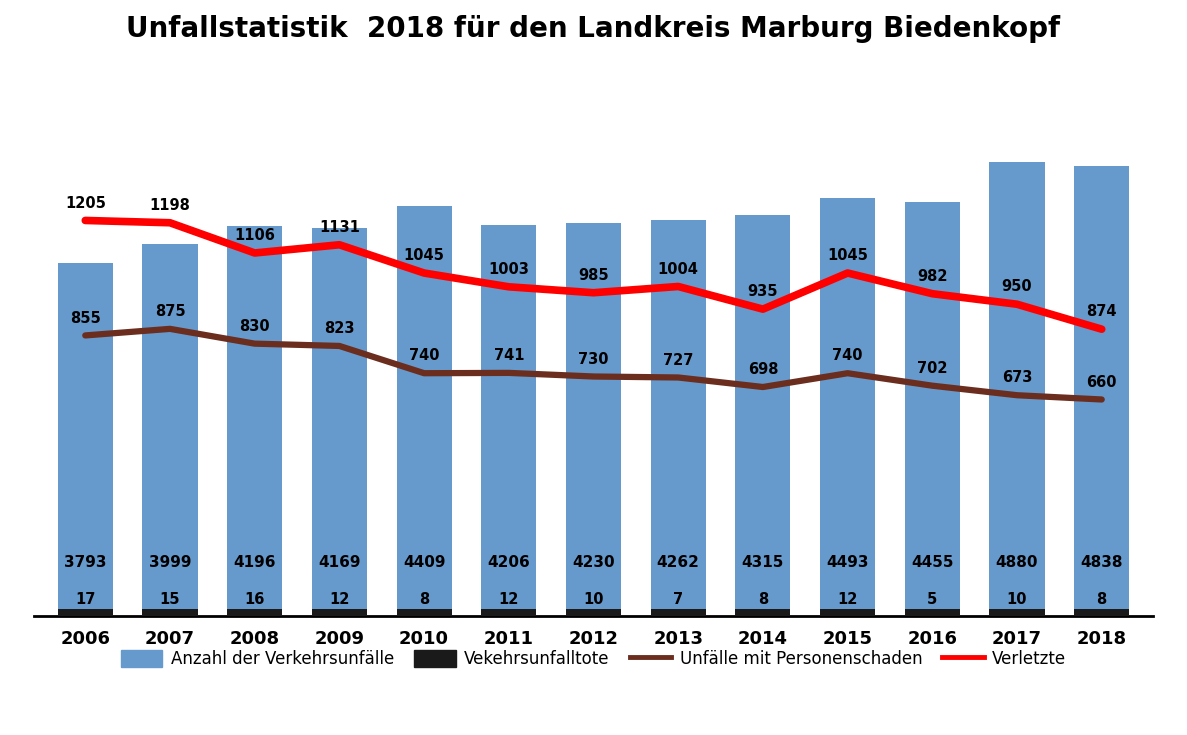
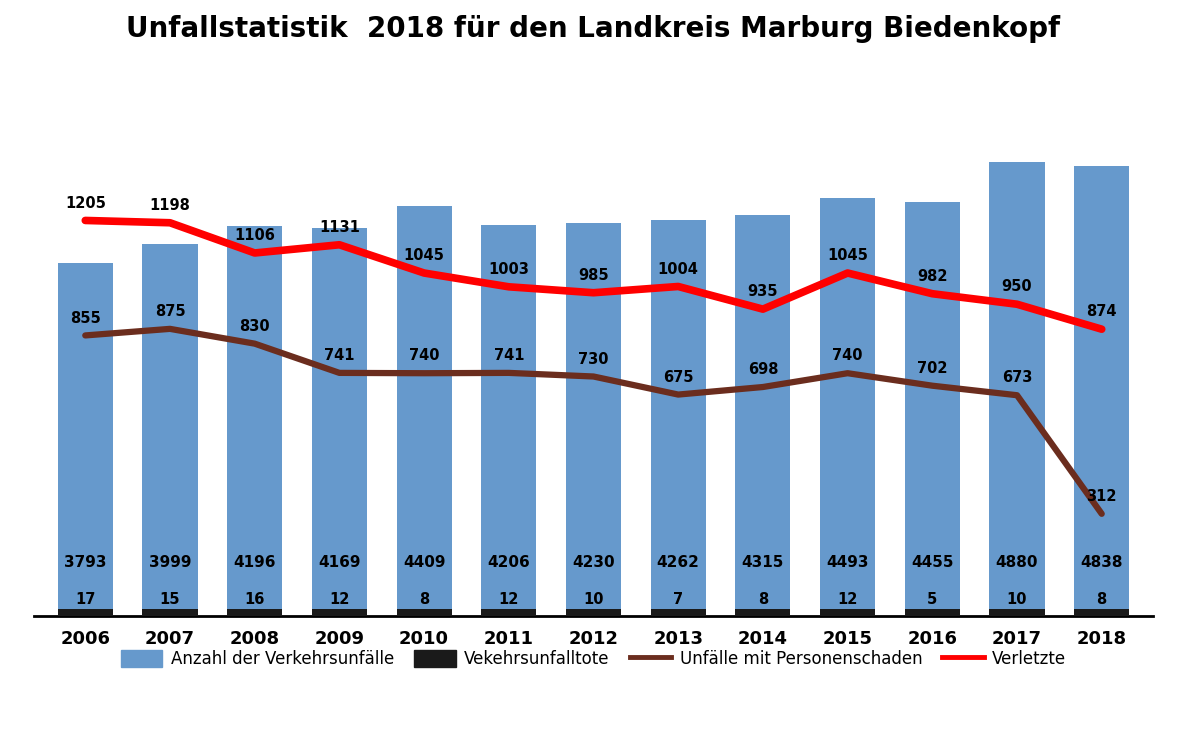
Unfälle mit Personenschaden/2009: 823 -> 741
Unfälle mit Personenschaden/2013: 727 -> 675
Unfälle mit Personenschaden/2018: 660 -> 312
